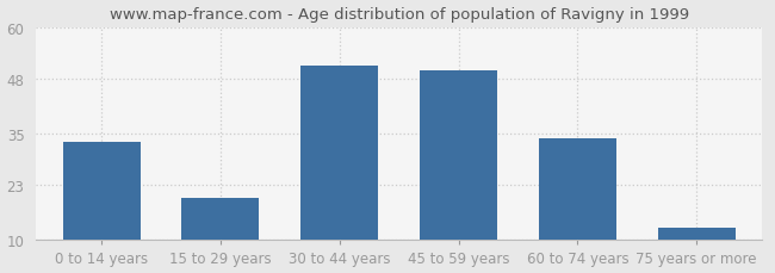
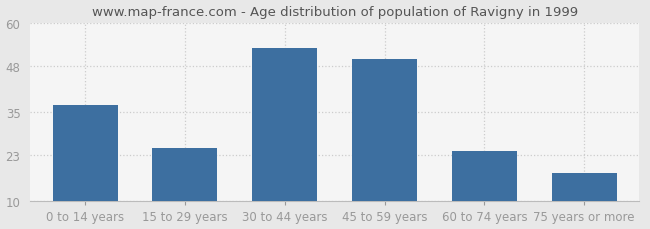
0 to 14 years: 33 -> 37
15 to 29 years: 20 -> 25
30 to 44 years: 51 -> 53
60 to 74 years: 34 -> 24
75 years or more: 13 -> 18
